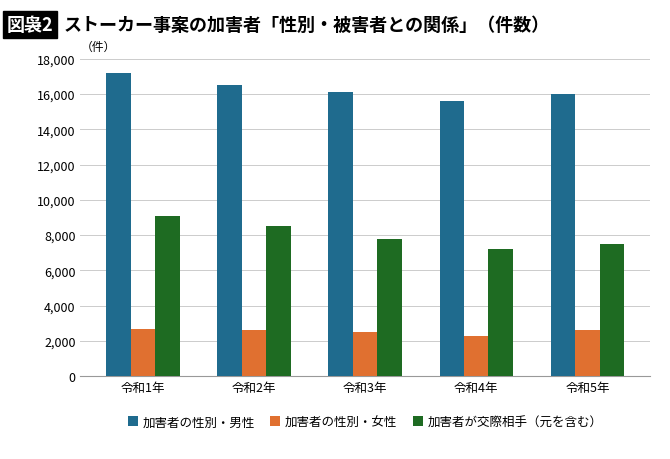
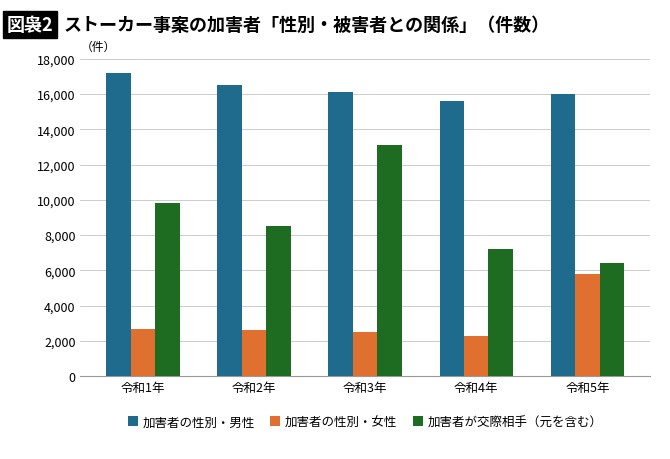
加害者が交際相手（元を含む）/令和1年: 9,100 -> 9,800
加害者が交際相手（元を含む）/令和3年: 7,800 -> 13,100
加害者の性別・女性/令和5年: 2,600 -> 5,800
加害者が交際相手（元を含む）/令和5年: 7,500 -> 6,400
